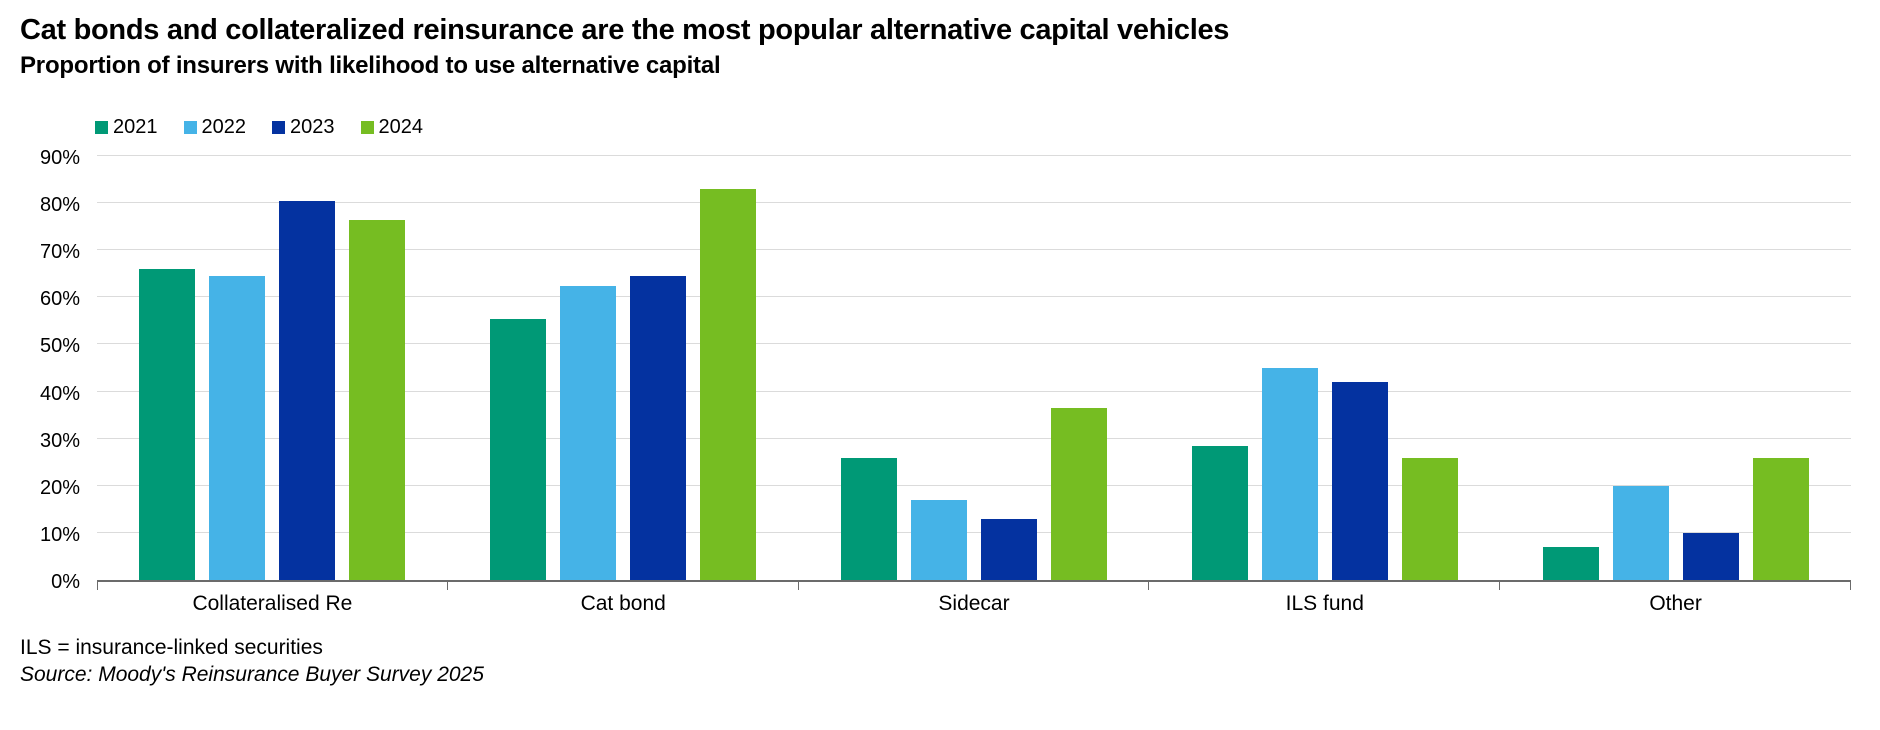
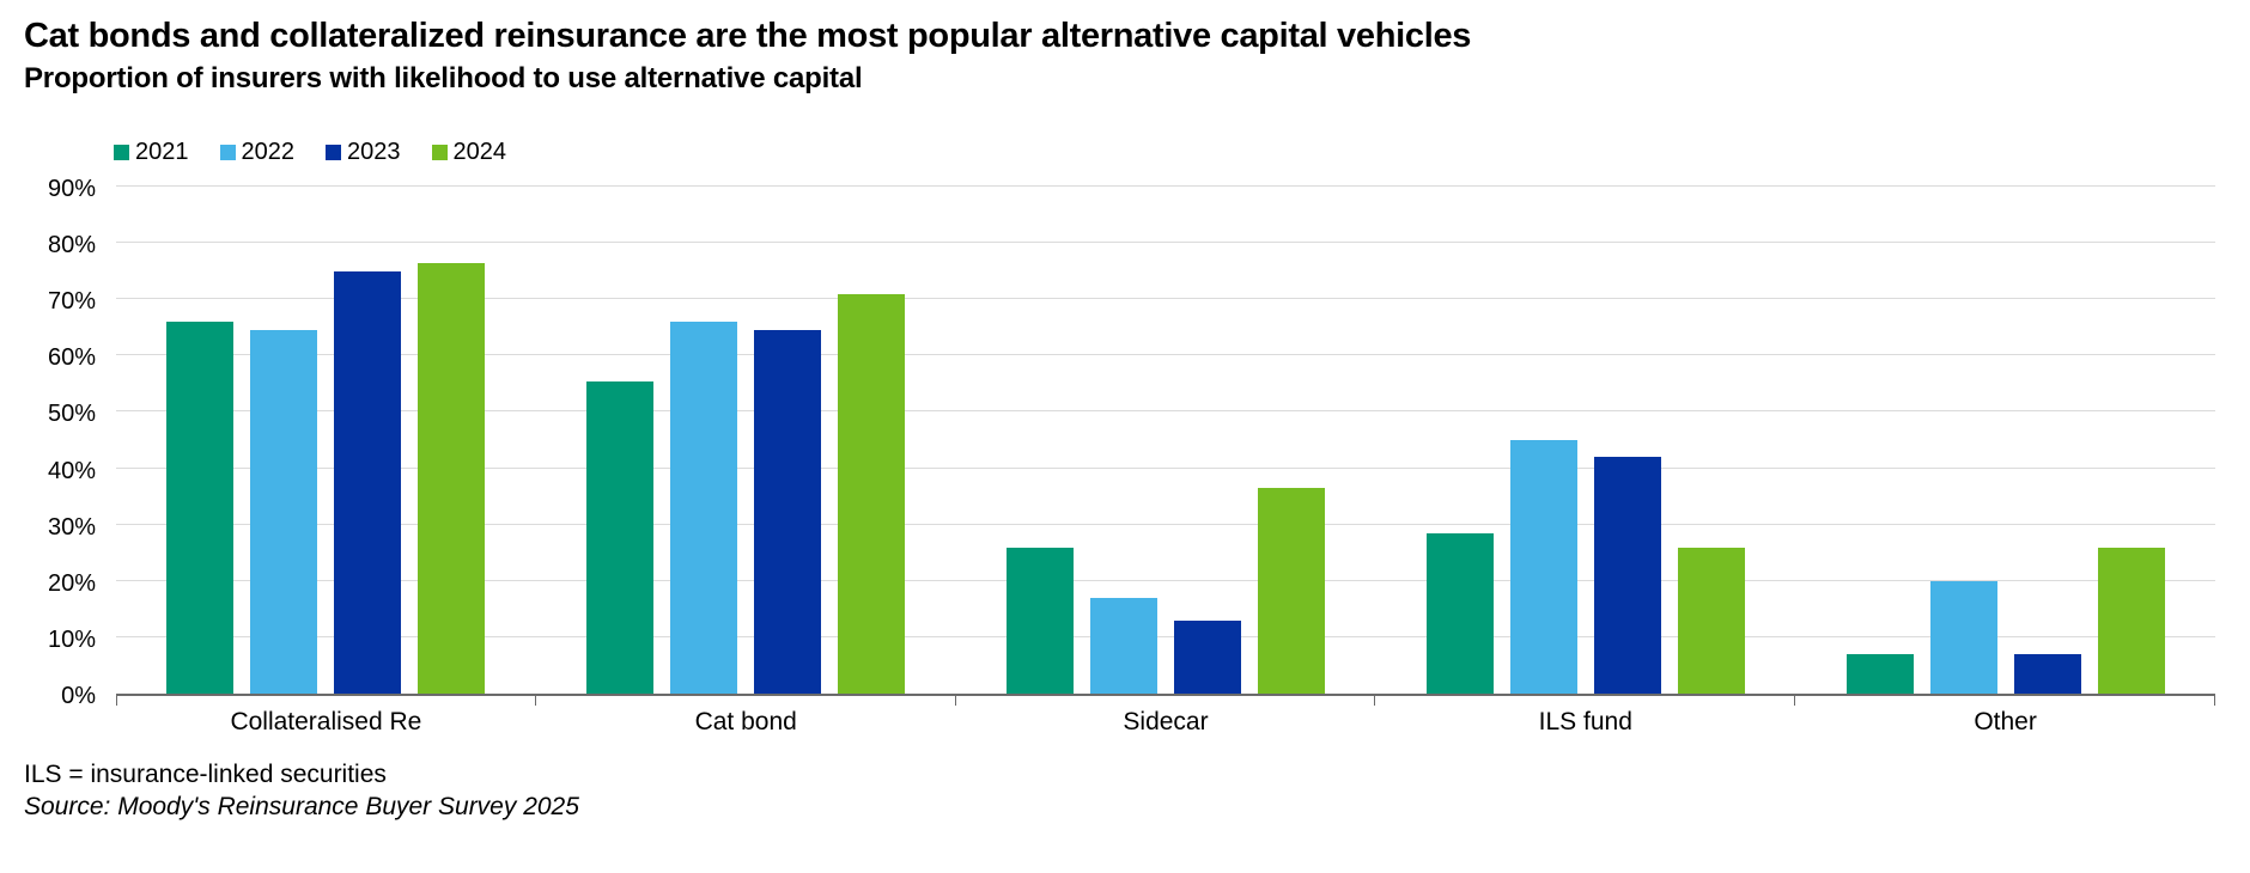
2023/Collateralised Re: 80% -> 75%
2022/Cat bond: 62% -> 66%
2024/Cat bond: 83% -> 71%
2023/Other: 10% -> 7%
